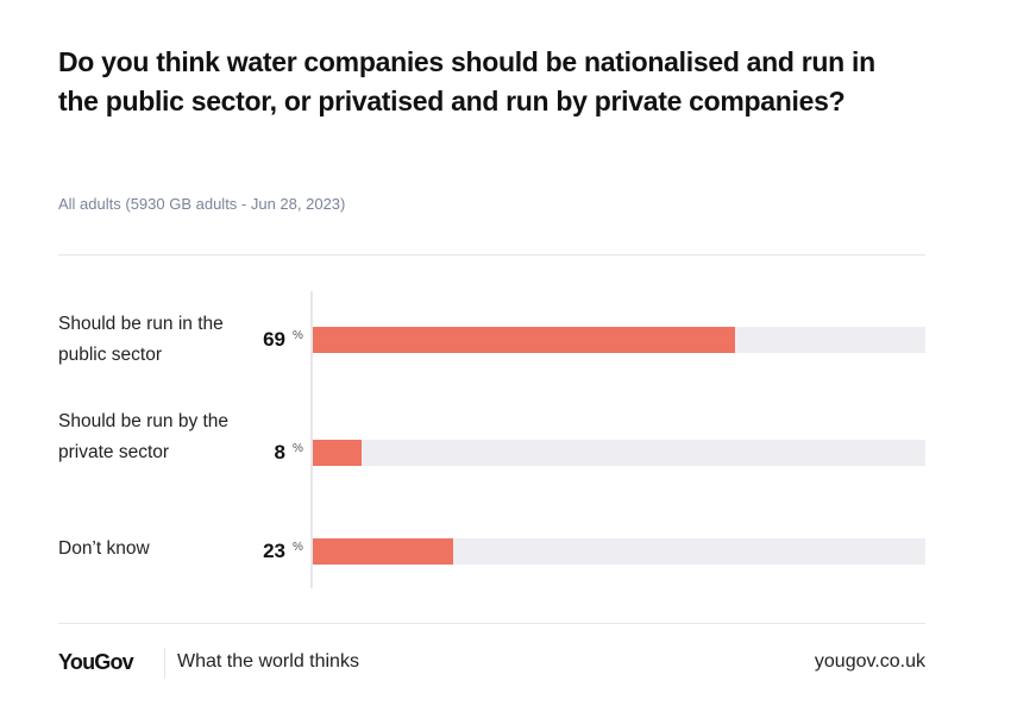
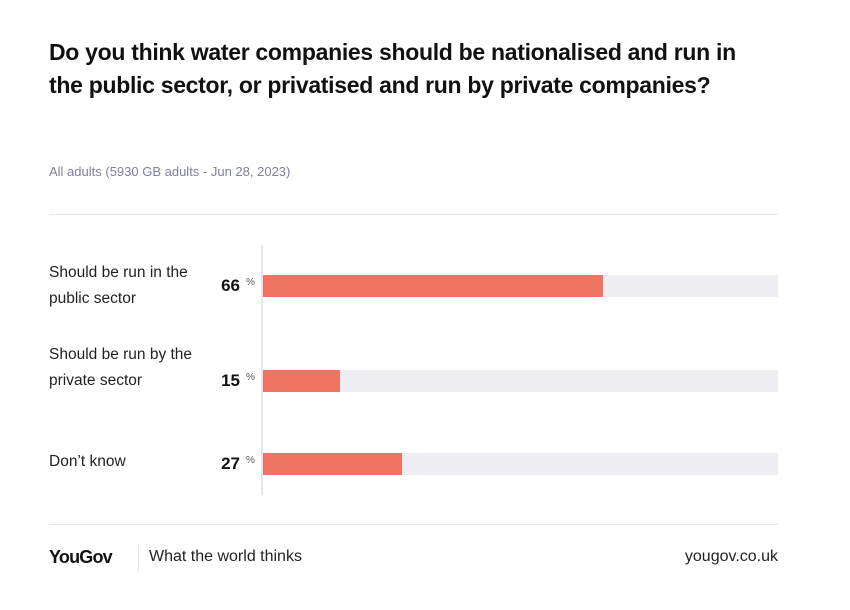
Should be run in the public sector: 69 -> 66
Should be run by the private sector: 8 -> 15
Don’t know: 23 -> 27
